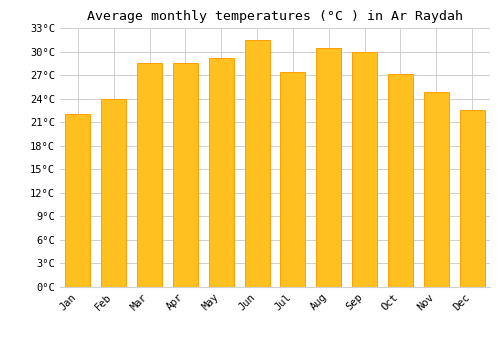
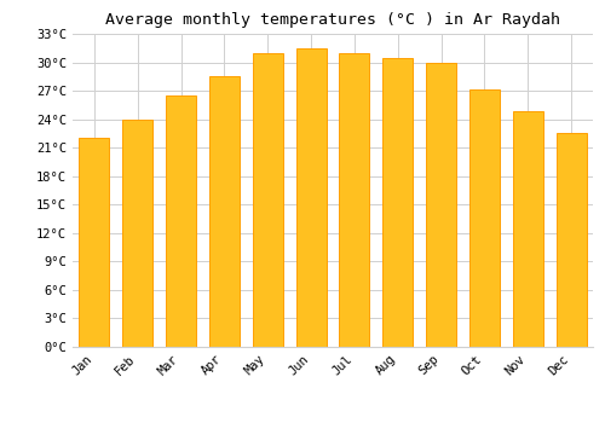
Mar: 28.6°C -> 26.5°C
May: 29.2°C -> 31.0°C
Jul: 27.4°C -> 31.0°C
